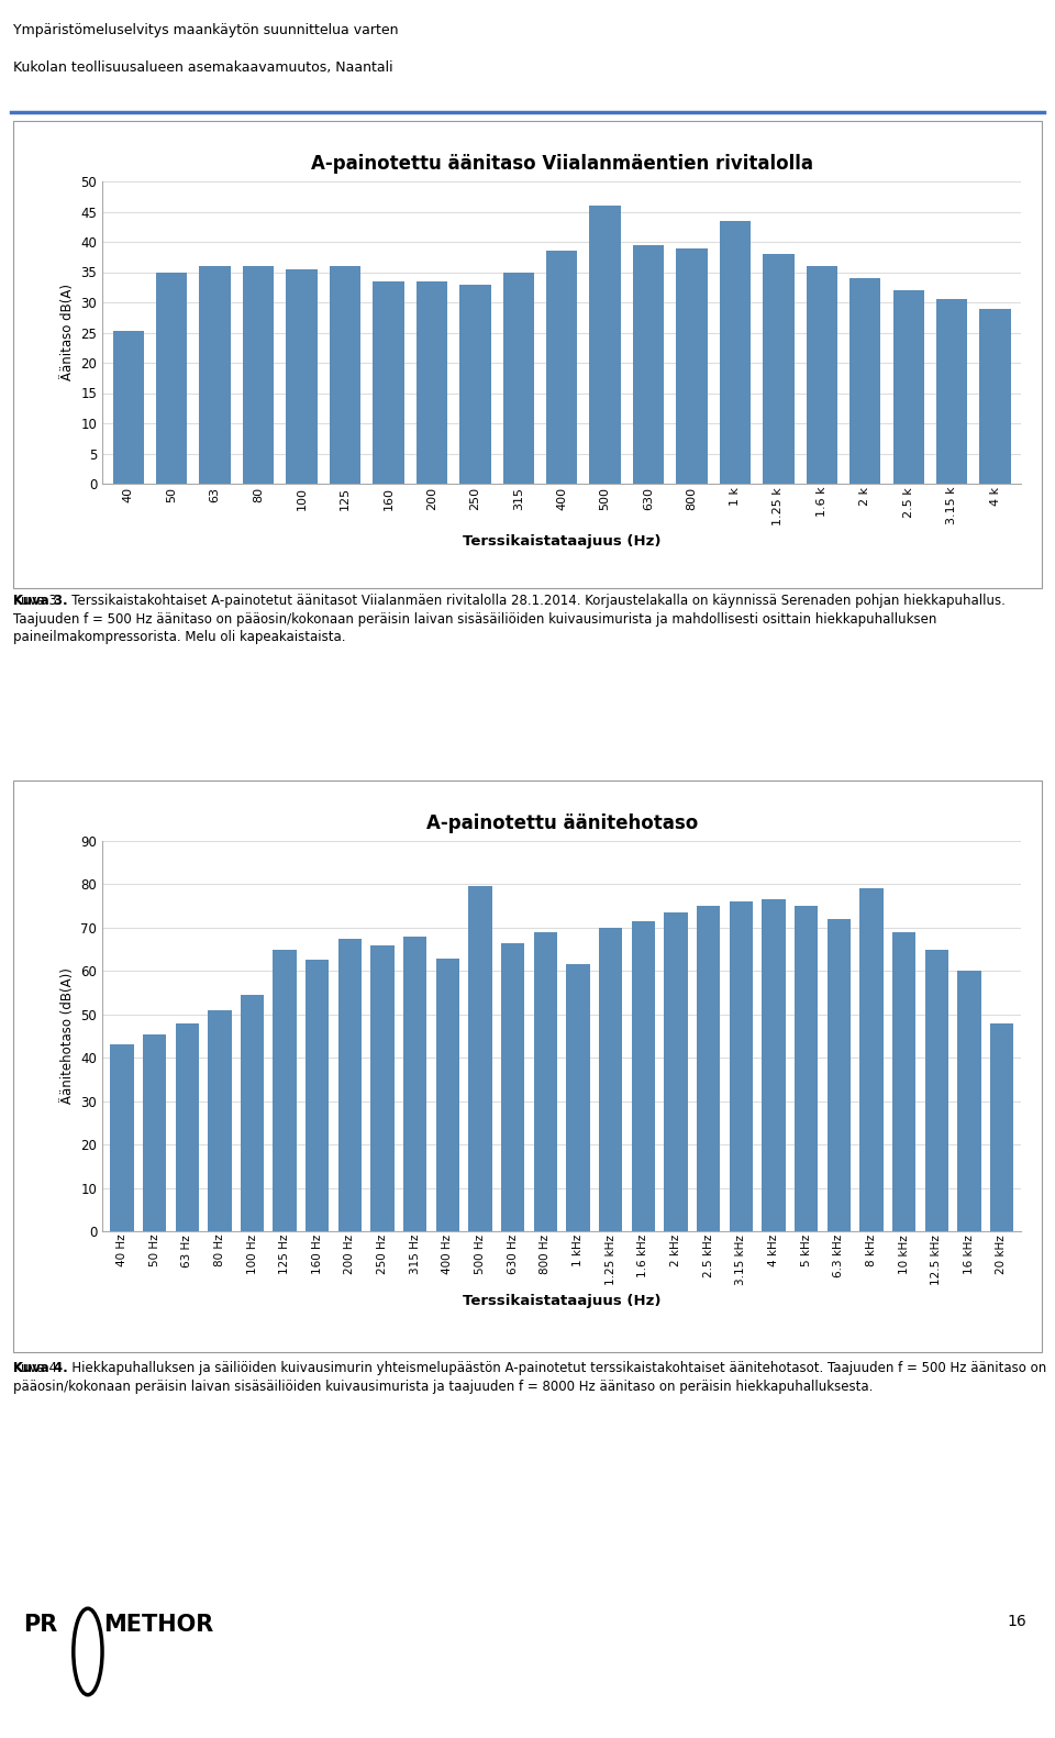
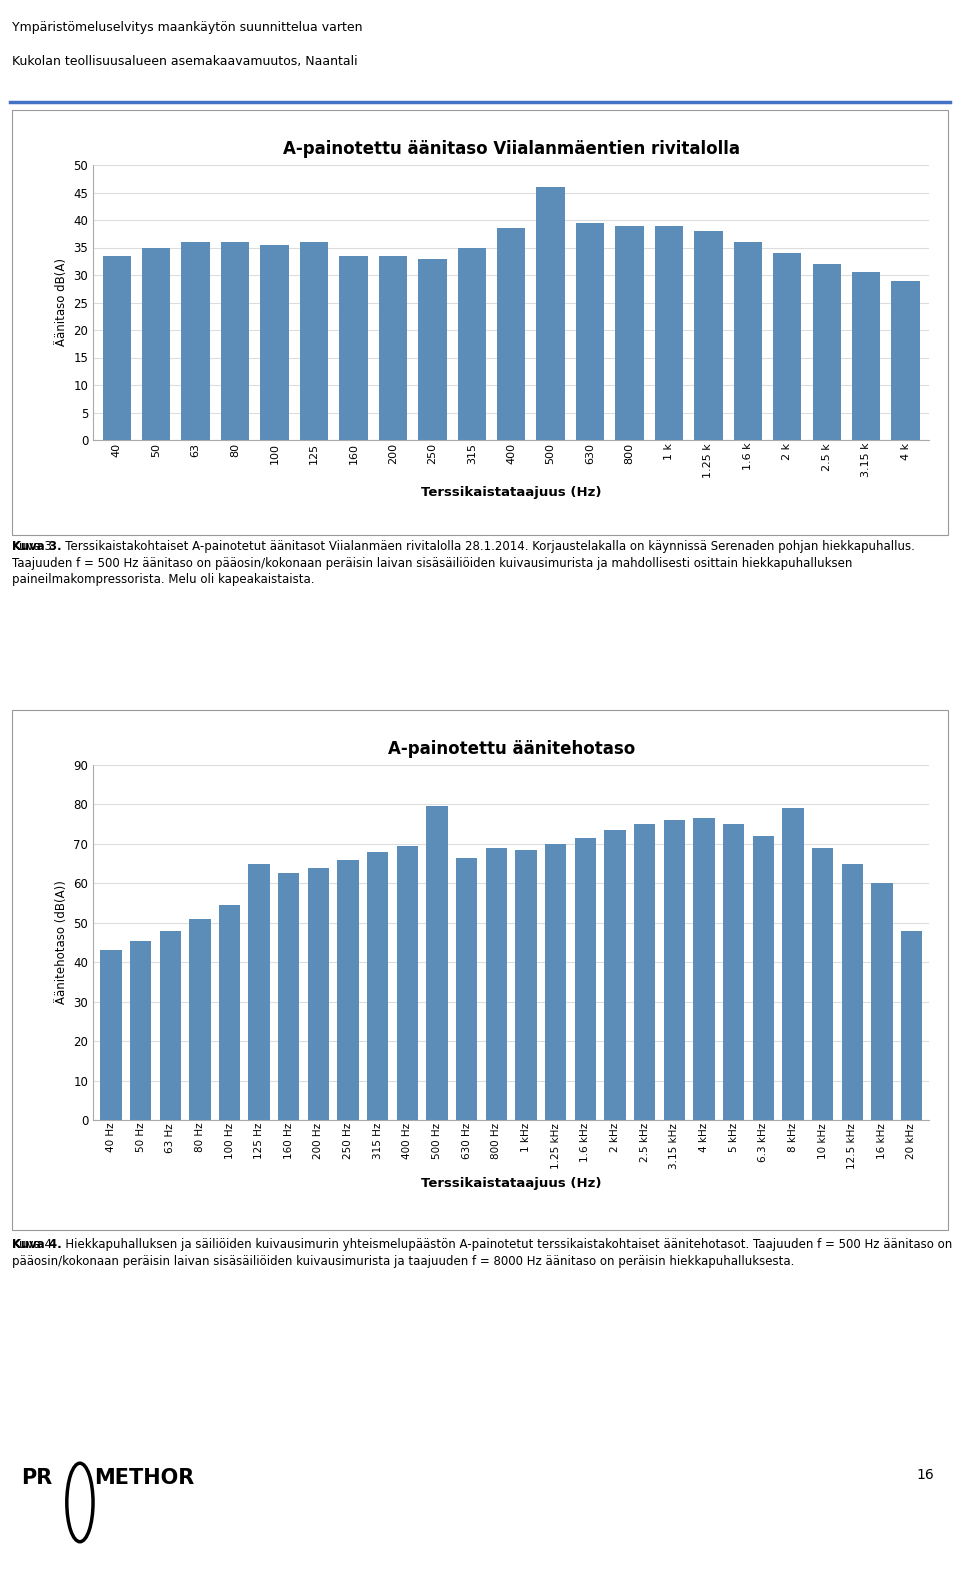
A-painotettu äänitaso Viialanmäentien rivitalolla/40: 25.2 -> 33.5
A-painotettu äänitaso Viialanmäentien rivitalolla/1 k: 43.4 -> 39.0
A-painotettu äänitehotaso/200 Hz: 67.5 -> 64.0
A-painotettu äänitehotaso/400 Hz: 63.0 -> 69.5
A-painotettu äänitehotaso/1 kHz: 61.5 -> 68.5
